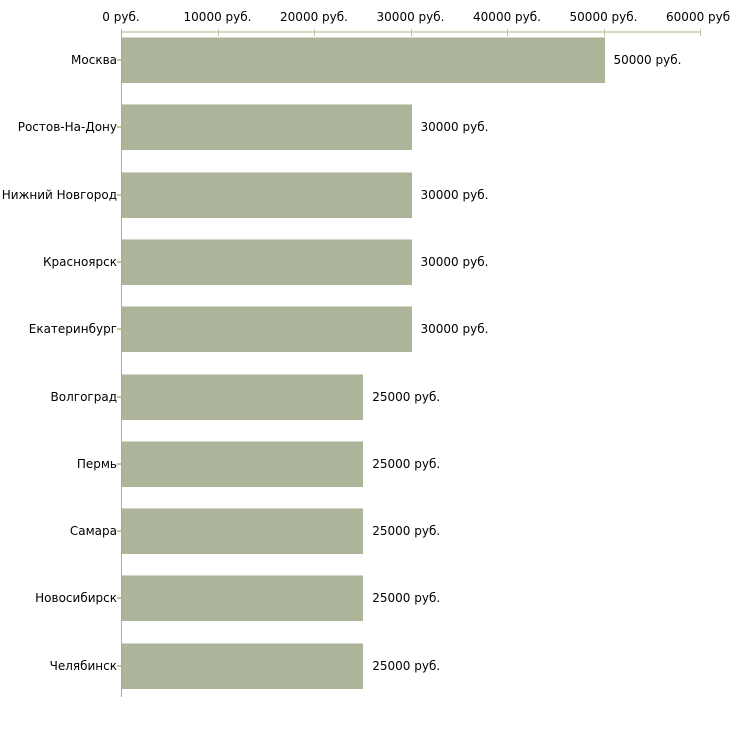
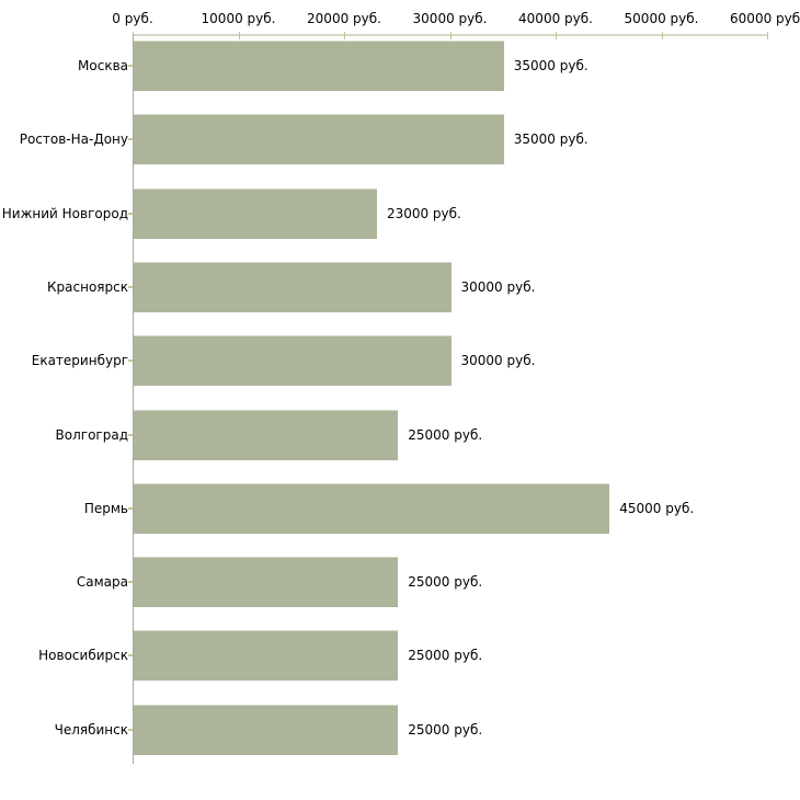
Москва: 50000 -> 35000
Ростов-На-Дону: 30000 -> 35000
Нижний Новгород: 30000 -> 23000
Пермь: 25000 -> 45000
